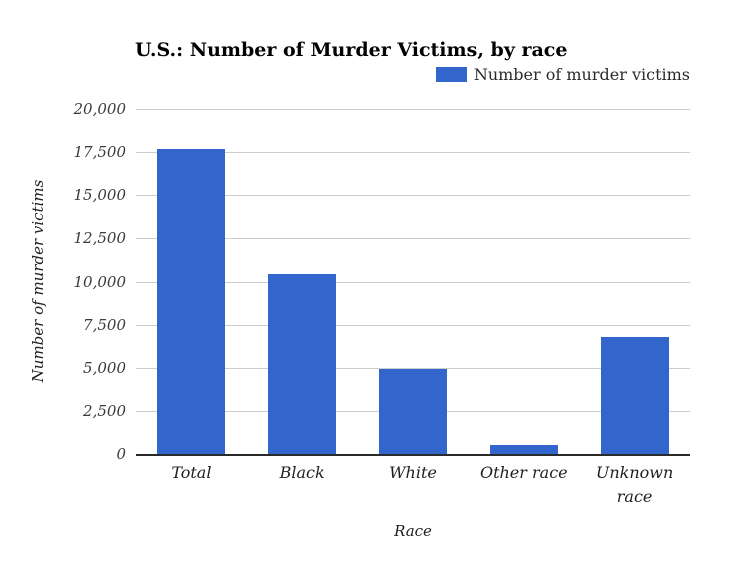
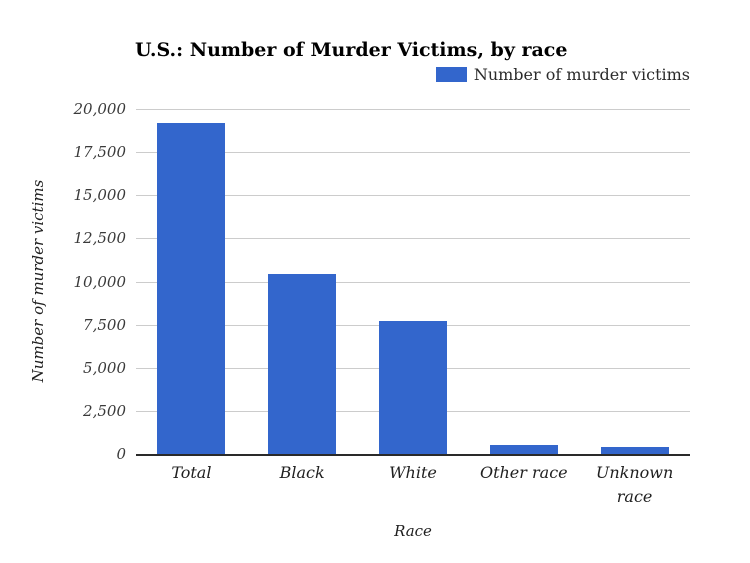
Total: 17700 -> 19200
White: 4900 -> 7700
Unknown race: 6800 -> 400
